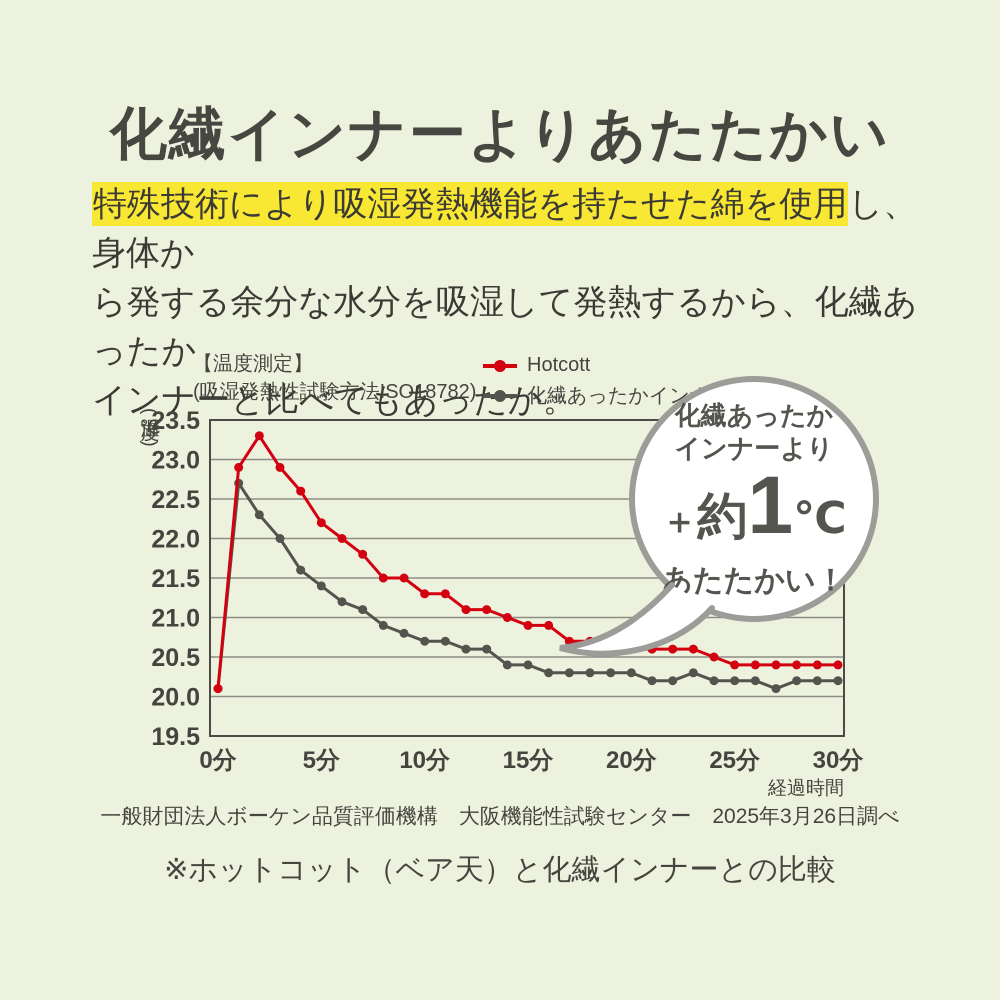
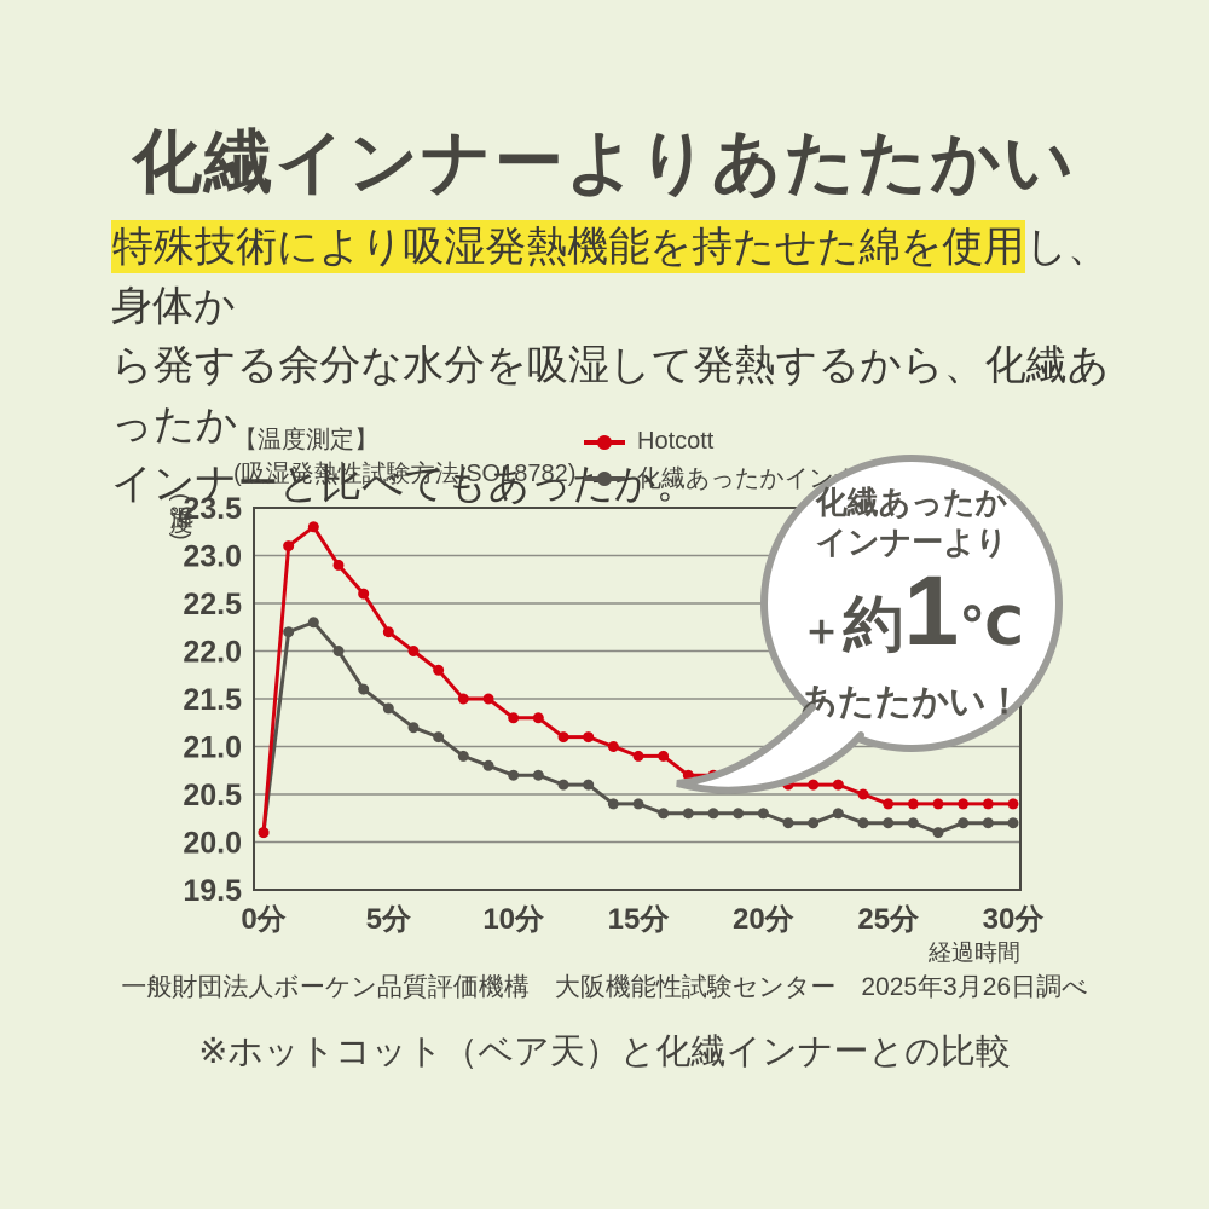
Hotcott/1: 22.9 -> 23.1
化繊あったかインナー/1: 22.7 -> 22.2
